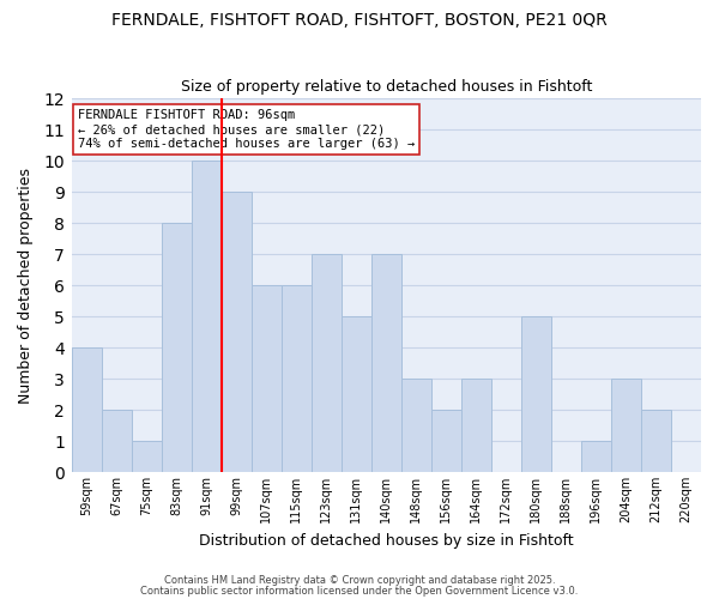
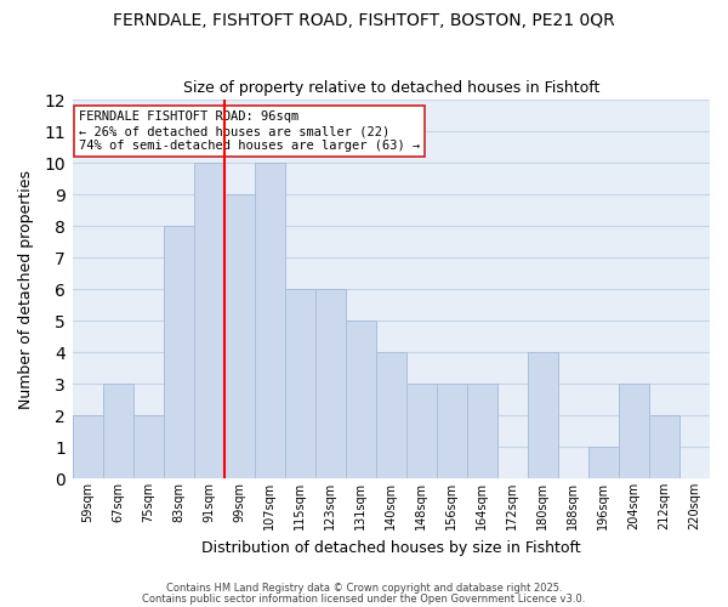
59sqm: 4 -> 2
67sqm: 2 -> 3
75sqm: 1 -> 2
107sqm: 6 -> 10
123sqm: 7 -> 6
140sqm: 7 -> 4
156sqm: 2 -> 3
180sqm: 5 -> 4
